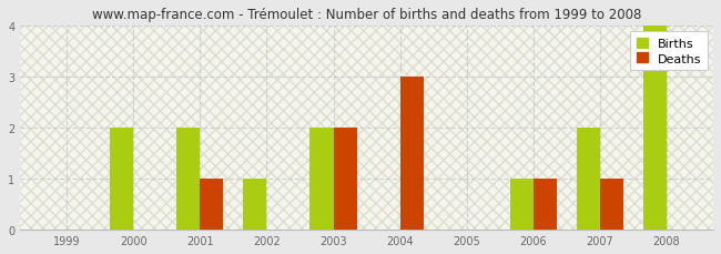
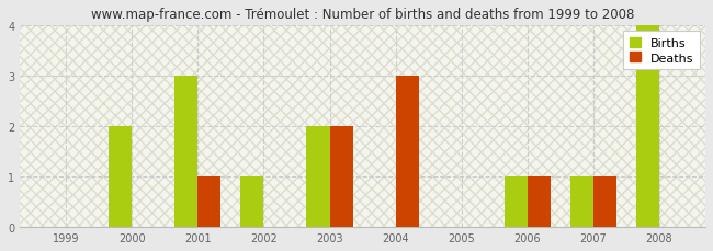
Births/2001: 2 -> 3
Births/2007: 2 -> 1
